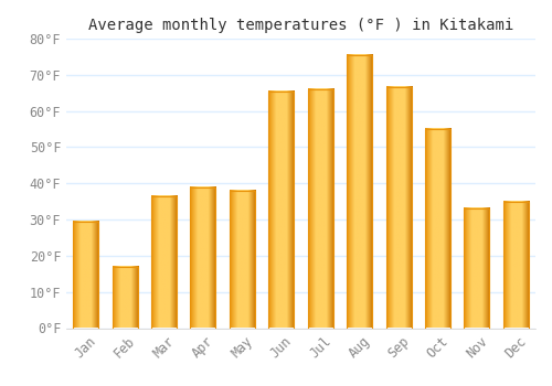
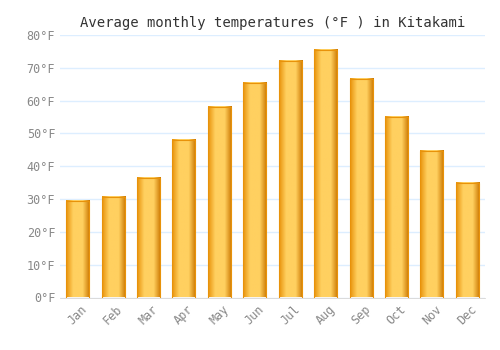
Feb: 17.0°F -> 30.5°F
Apr: 39.0°F -> 48.0°F
May: 38.0°F -> 58.0°F
Jul: 66.0°F -> 72.0°F
Nov: 33.0°F -> 44.5°F
